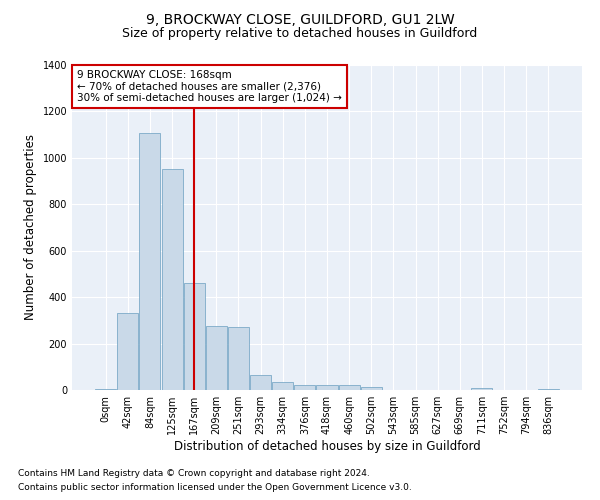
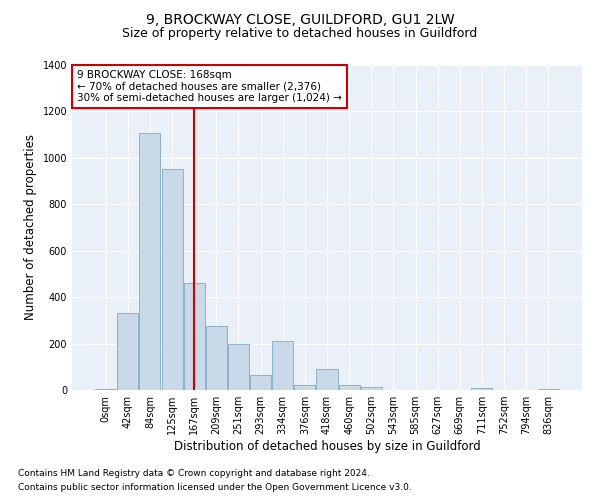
251sqm: 270 -> 200
334sqm: 35 -> 210
418sqm: 20 -> 90
